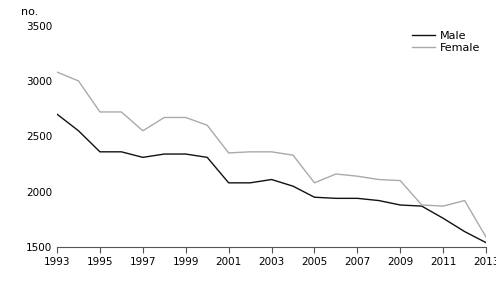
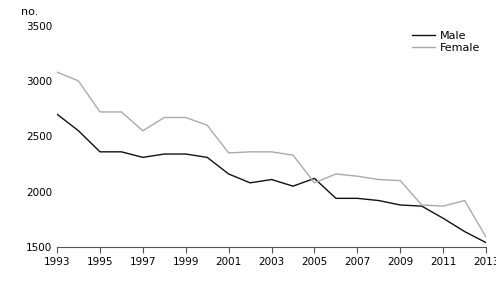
Male/2001: 2080 -> 2160
Male/2005: 1950 -> 2120
